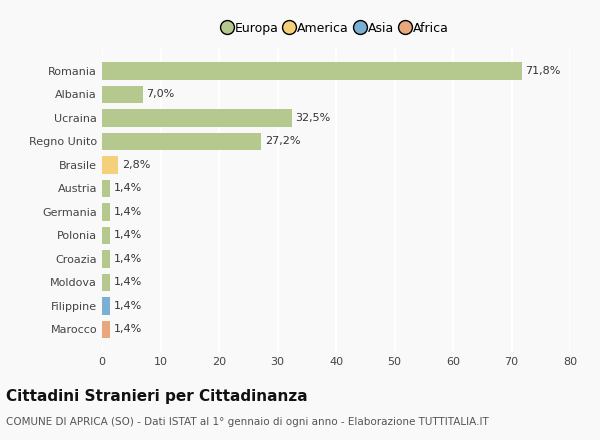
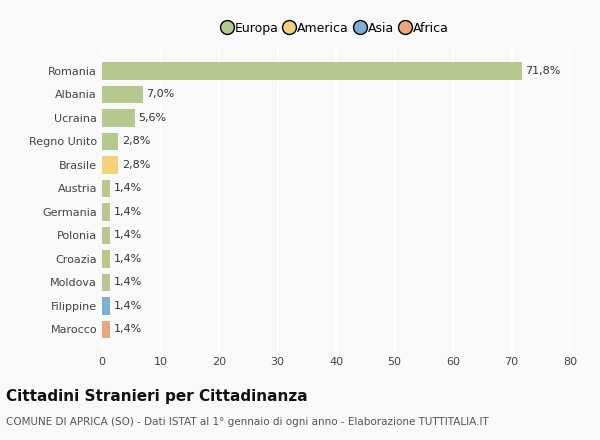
Ucraina: 32,5% -> 5,6%
Regno Unito: 27,2% -> 2,8%
